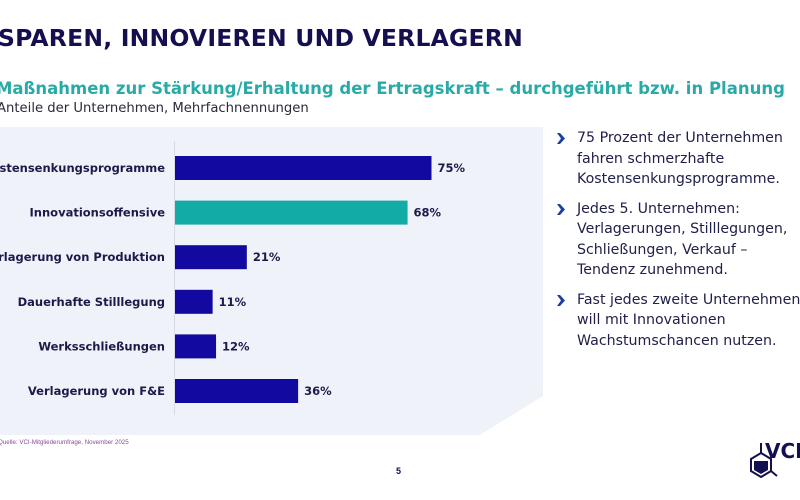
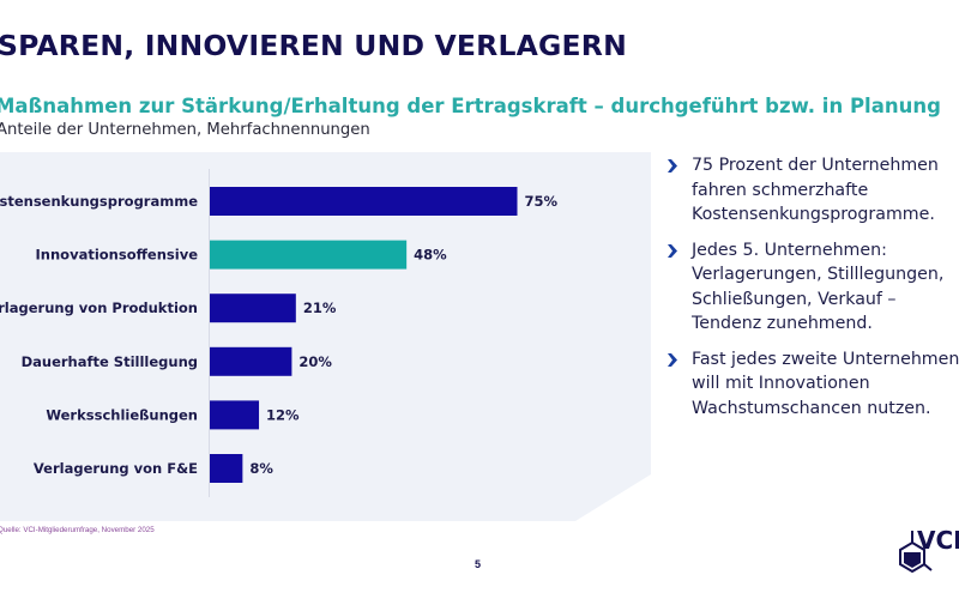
Innovationsoffensive: 68% -> 48%
Dauerhafte Stilllegung: 11% -> 20%
Verlagerung von F&E: 36% -> 8%
